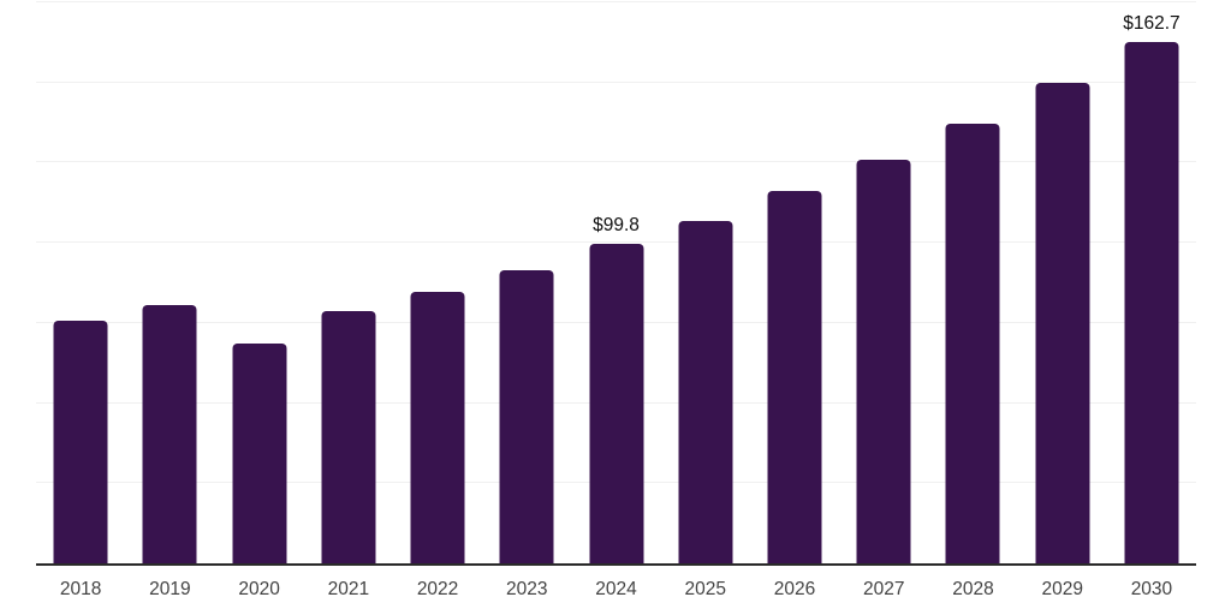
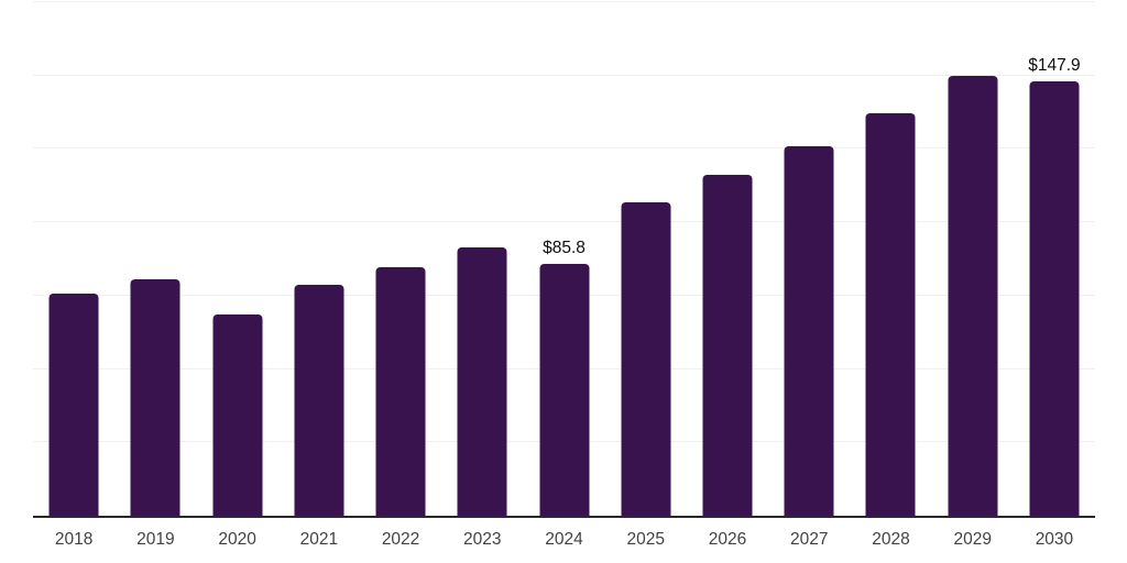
2024: $99.8 -> $85.8
2030: $162.7 -> $147.9
